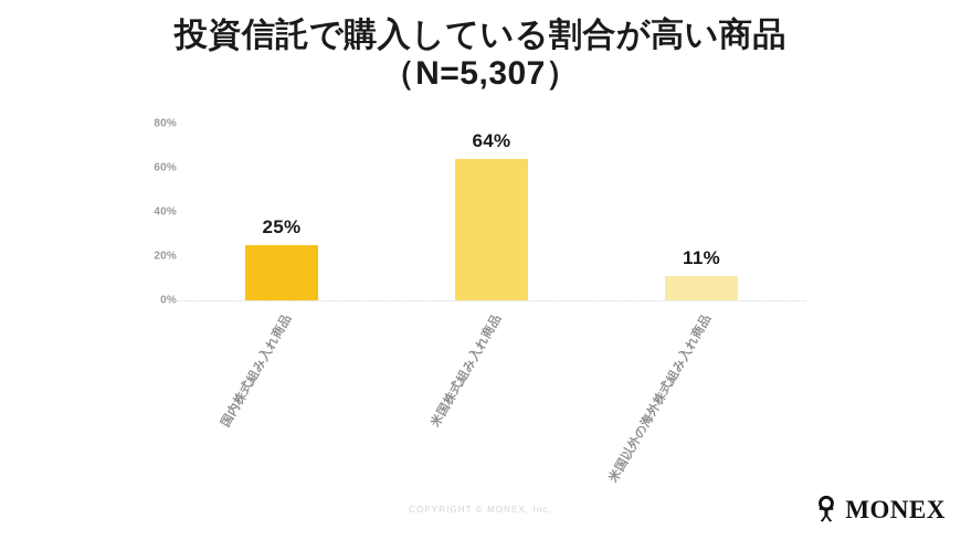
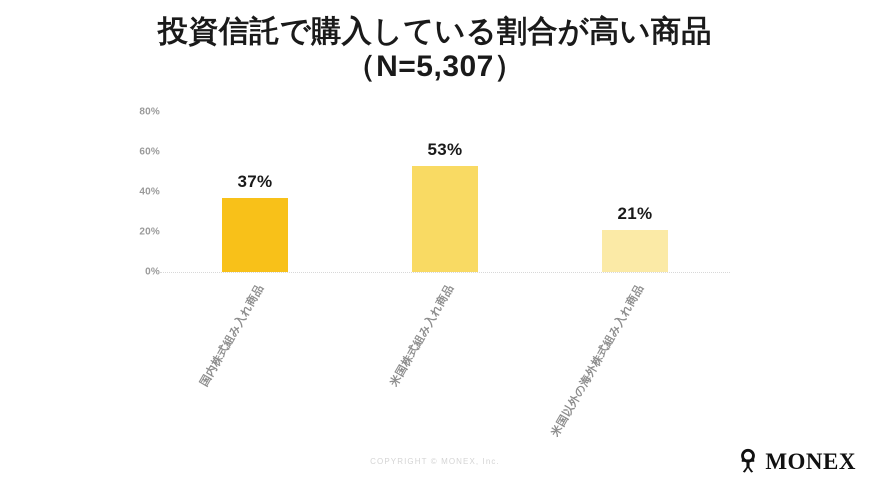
国内株式組み入れ商品: 25% -> 37%
米国株式組み入れ商品: 64% -> 53%
米国以外の海外株式組み入れ商品: 11% -> 21%
